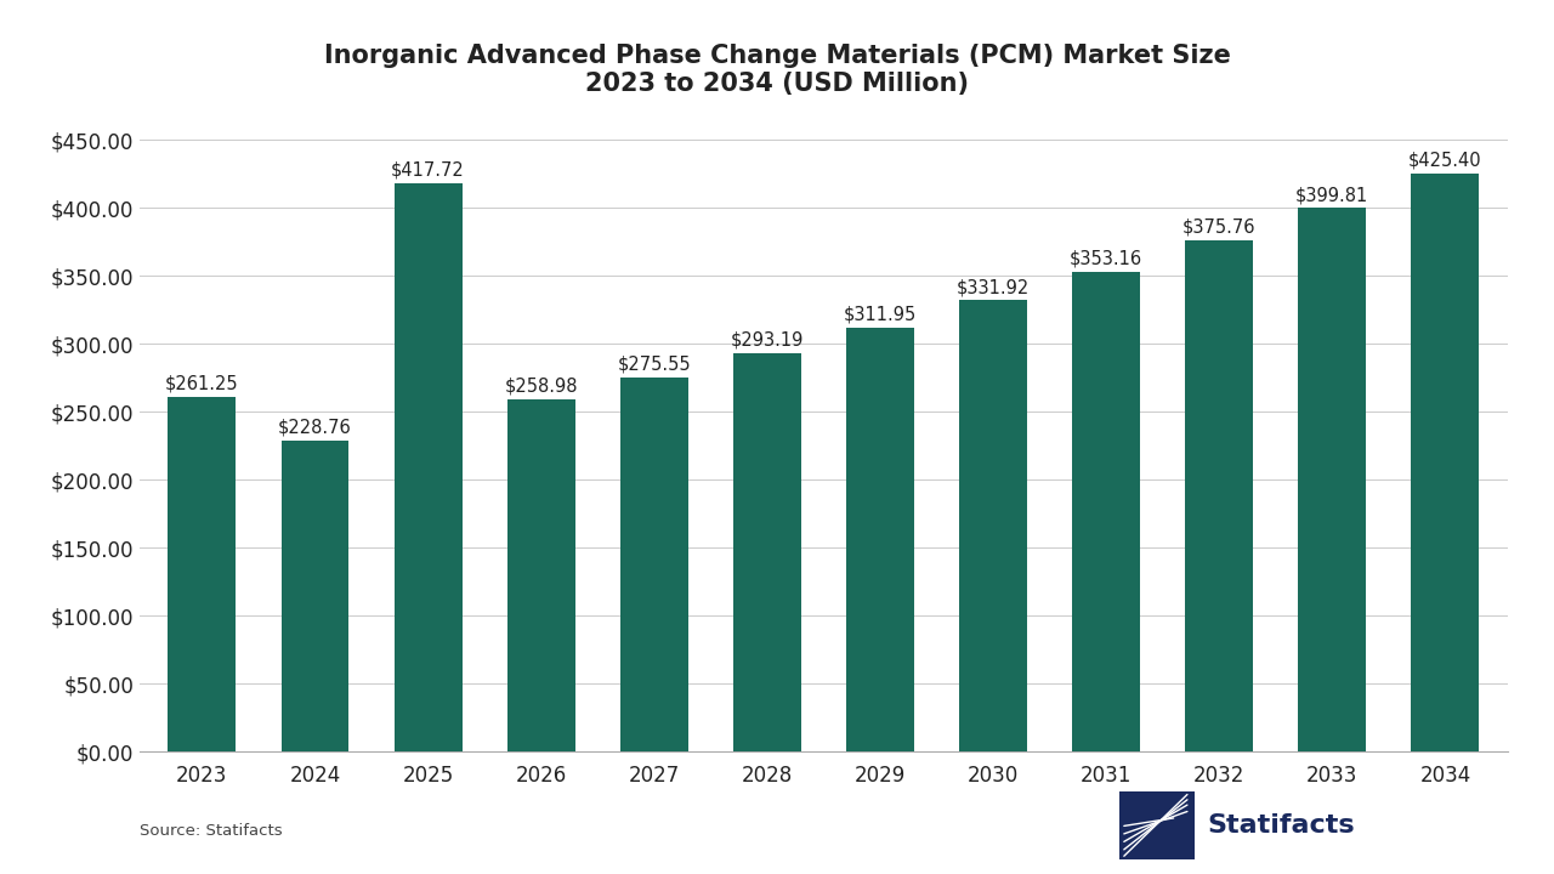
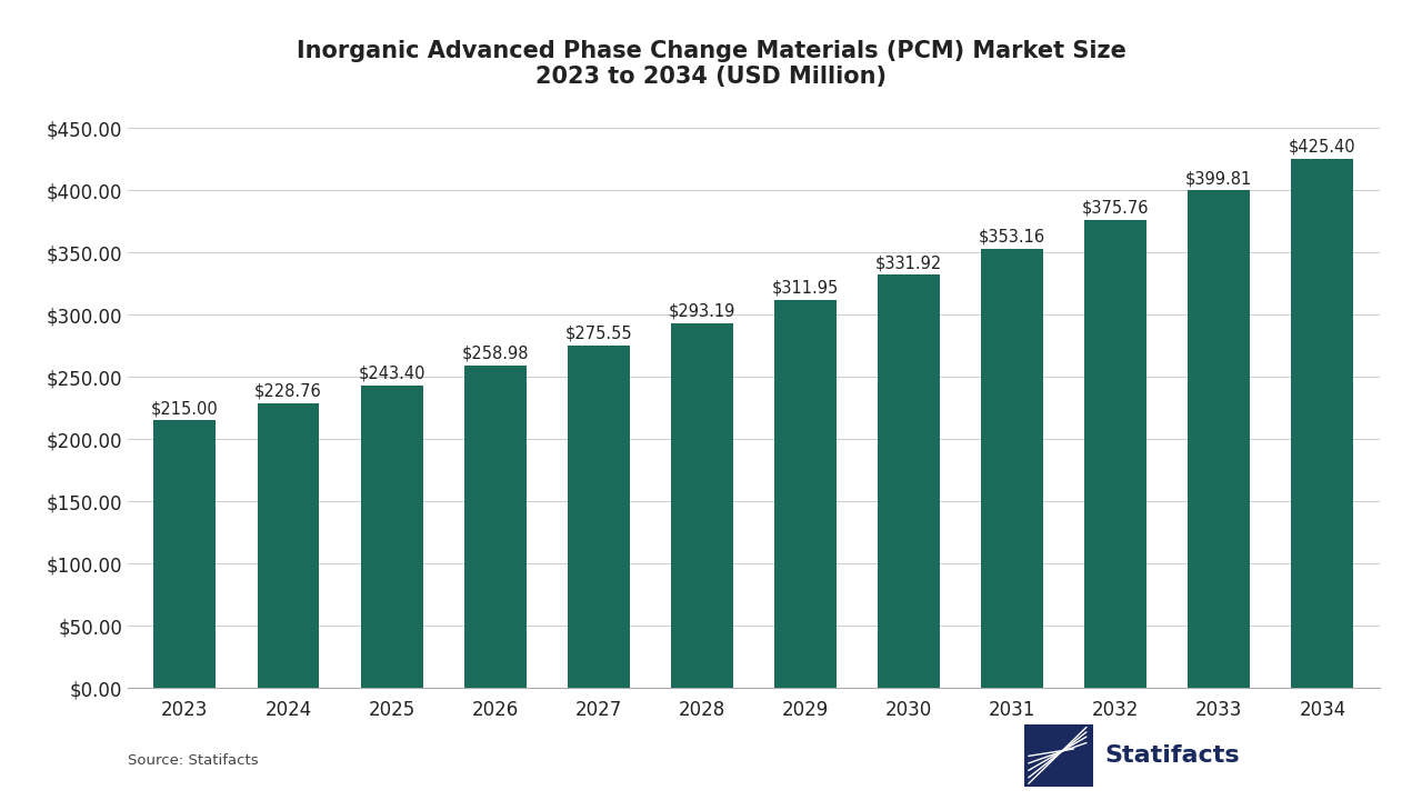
2023: $261.25 -> $215.00
2025: $417.72 -> $243.40
